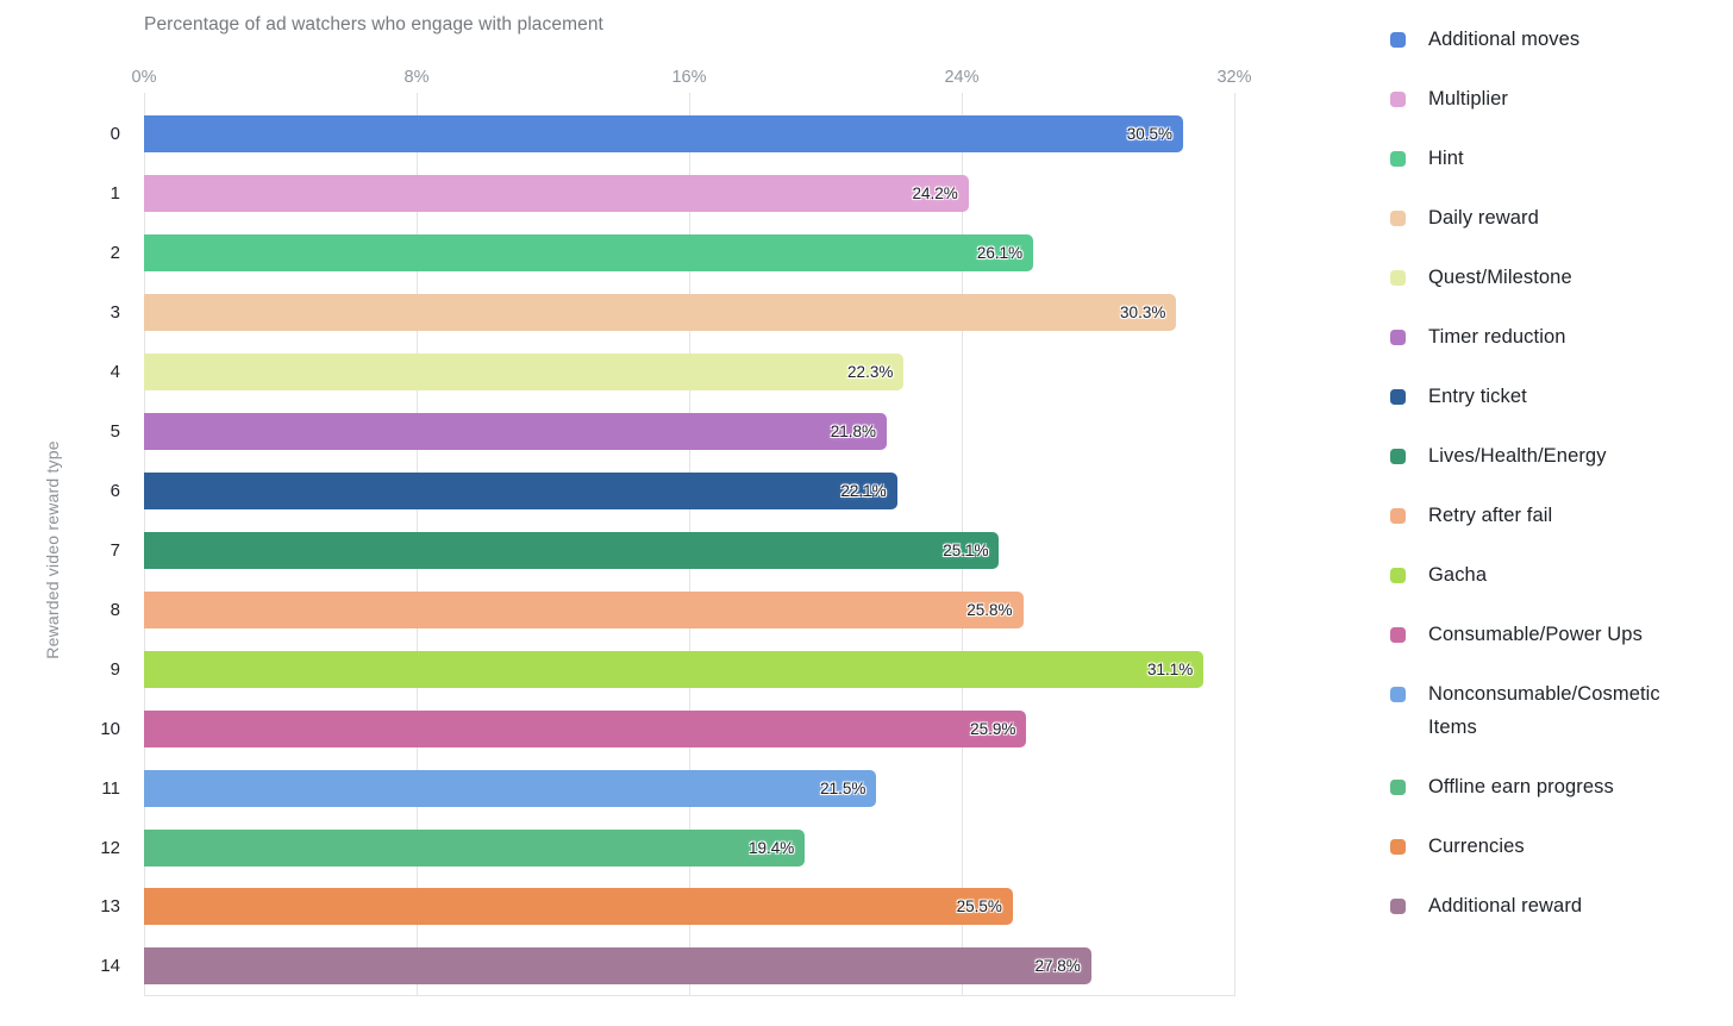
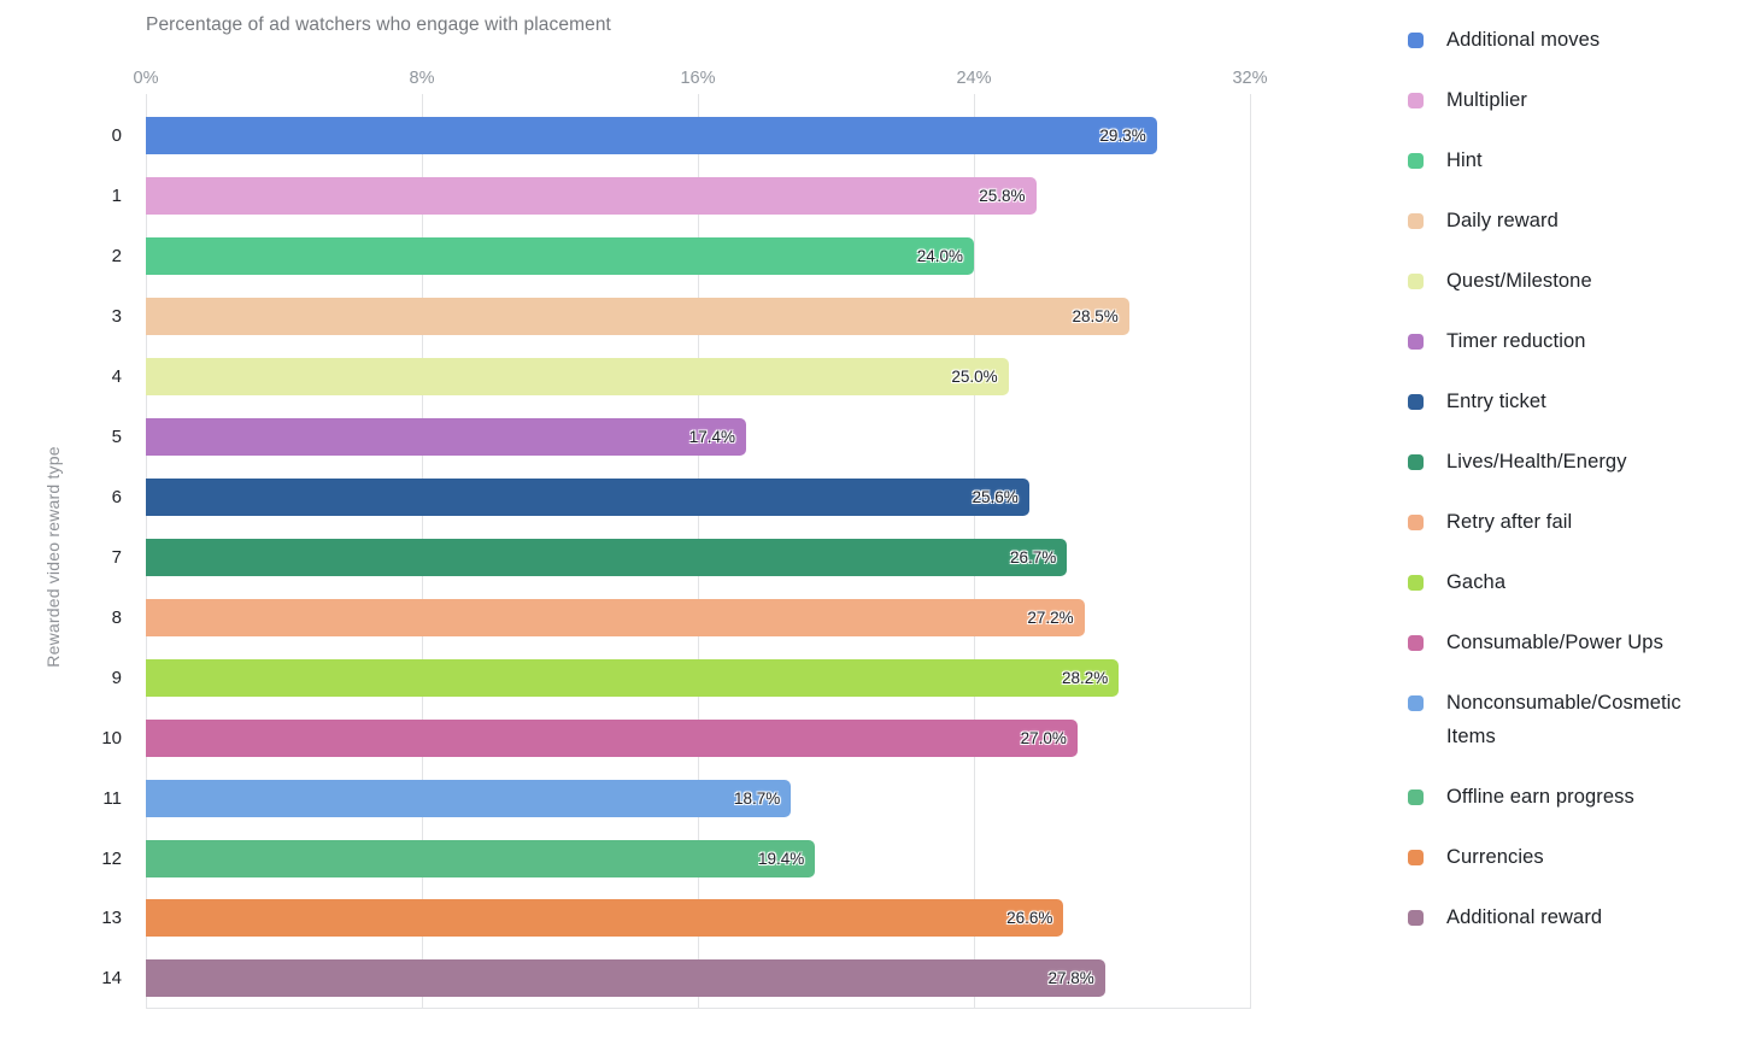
0: 30.5% -> 29.3%
1: 24.2% -> 25.8%
2: 26.1% -> 24.0%
3: 30.3% -> 28.5%
4: 22.3% -> 25.0%
5: 21.8% -> 17.4%
6: 22.1% -> 25.6%
7: 25.1% -> 26.7%
8: 25.8% -> 27.2%
9: 31.1% -> 28.2%
10: 25.9% -> 27.0%
11: 21.5% -> 18.7%
13: 25.5% -> 26.6%
